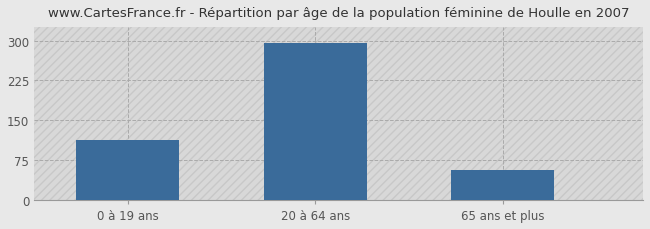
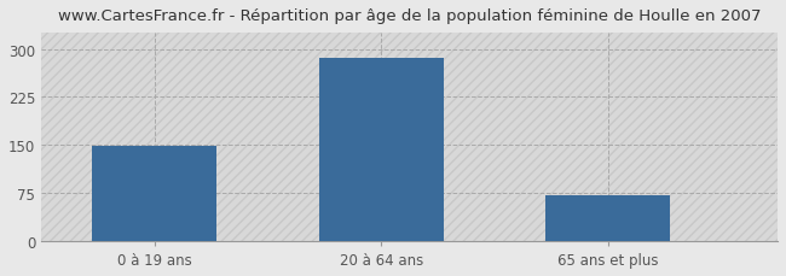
0 à 19 ans: 113 -> 148
20 à 64 ans: 296 -> 286
65 ans et plus: 57 -> 72
